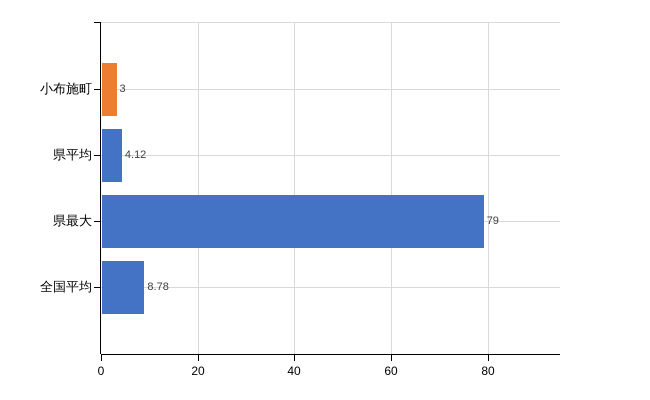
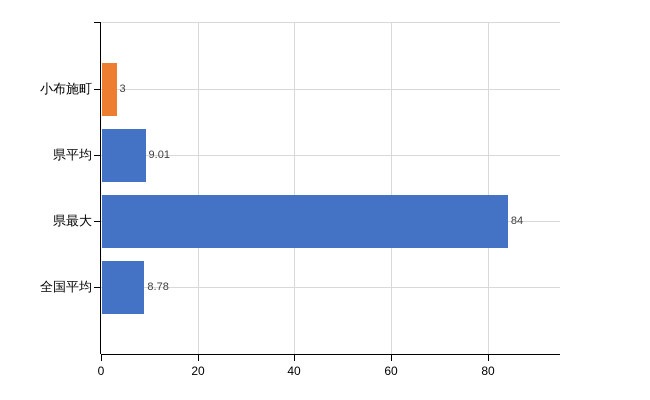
県平均: 4.12 -> 9.01
県最大: 79 -> 84
